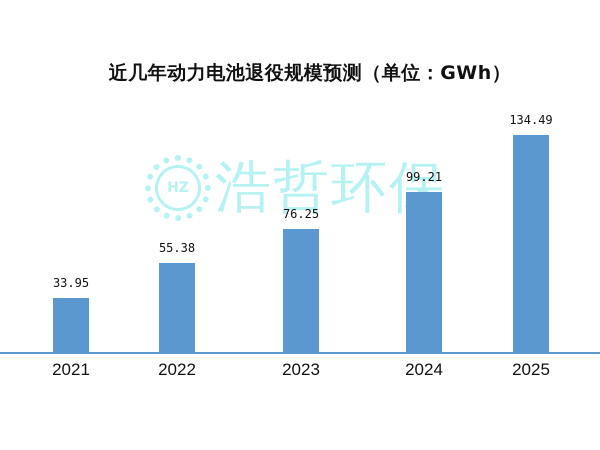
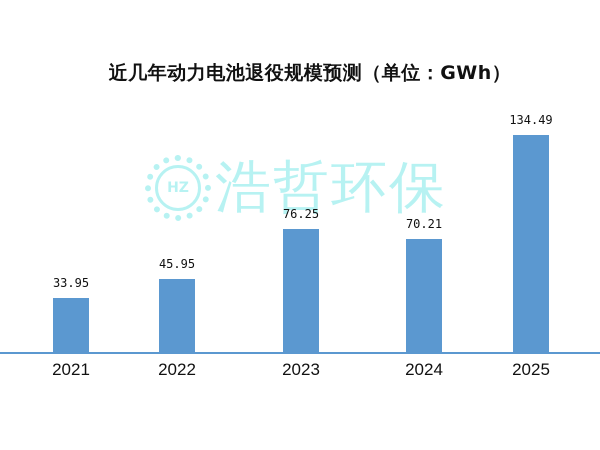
2022: 55.38 -> 45.95
2024: 99.21 -> 70.21
